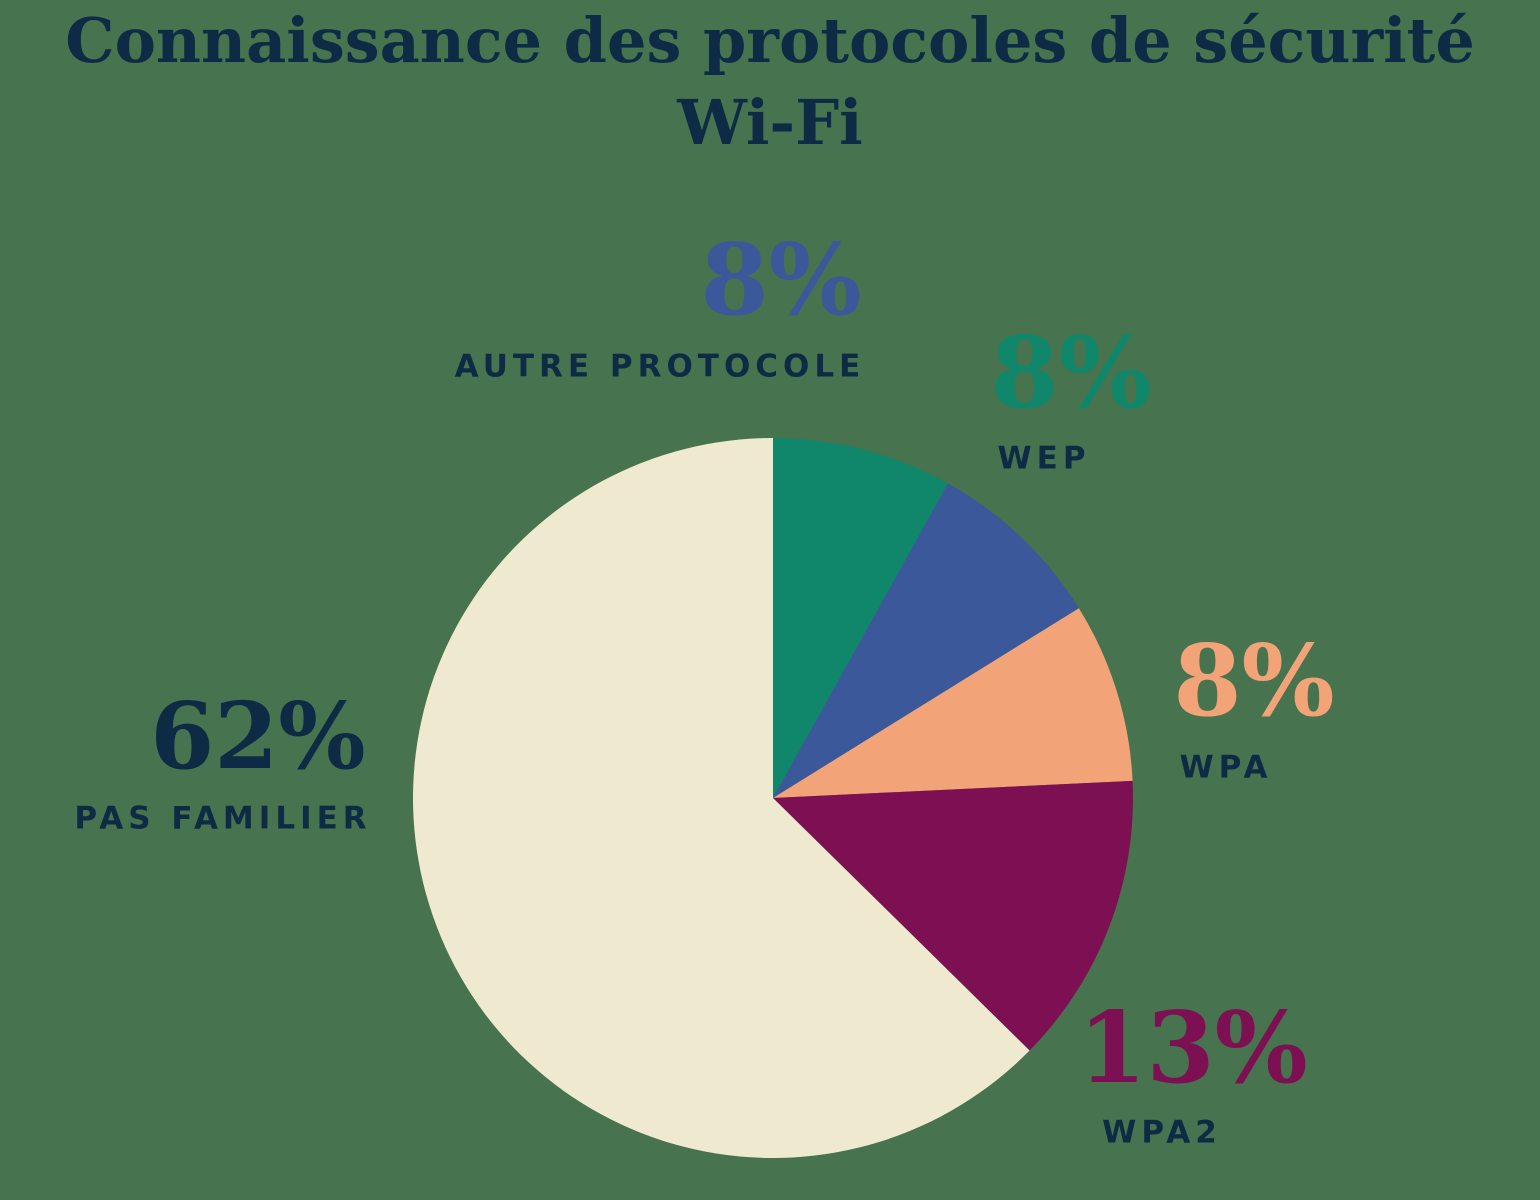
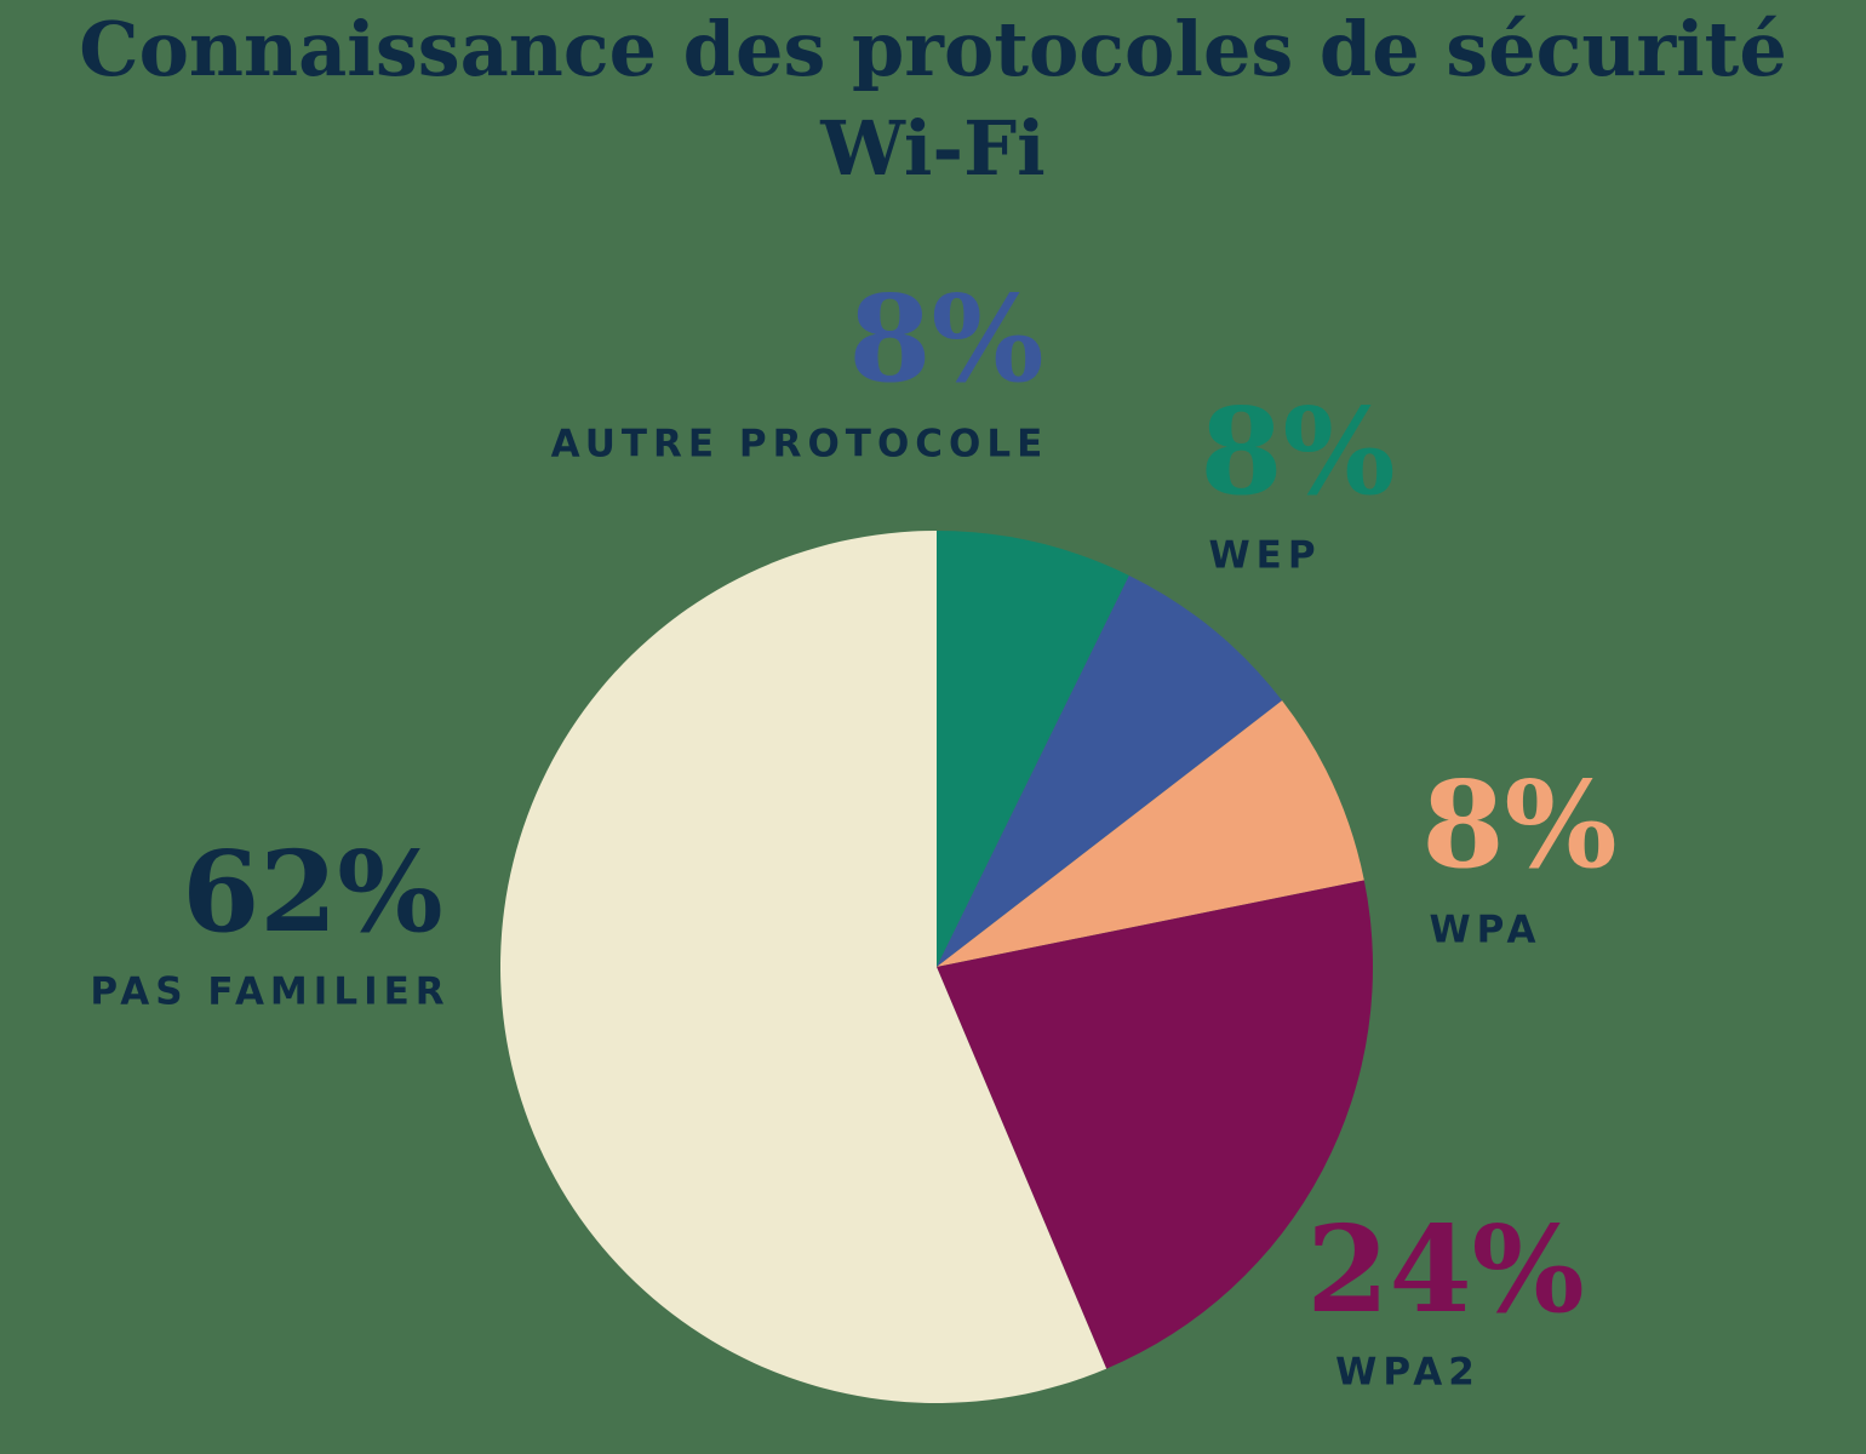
WPA2: 13% -> 24%
